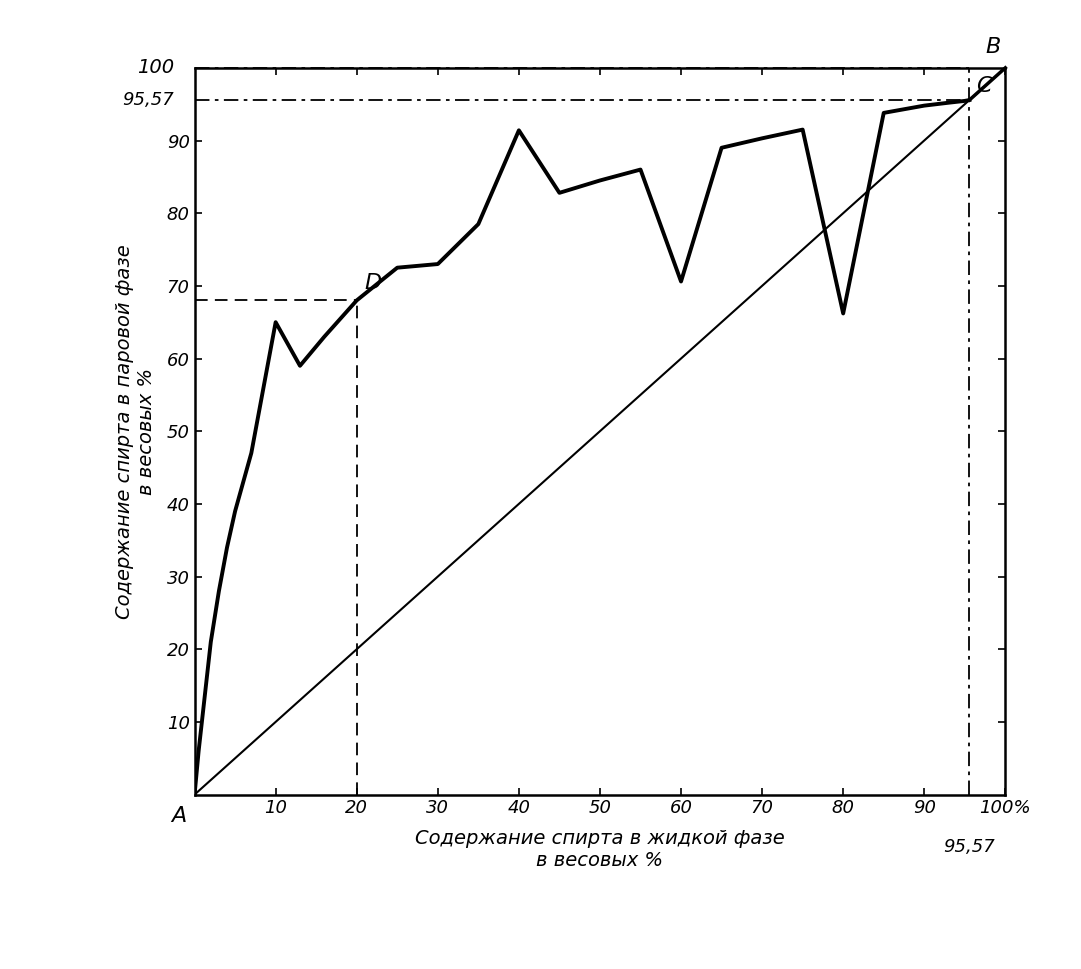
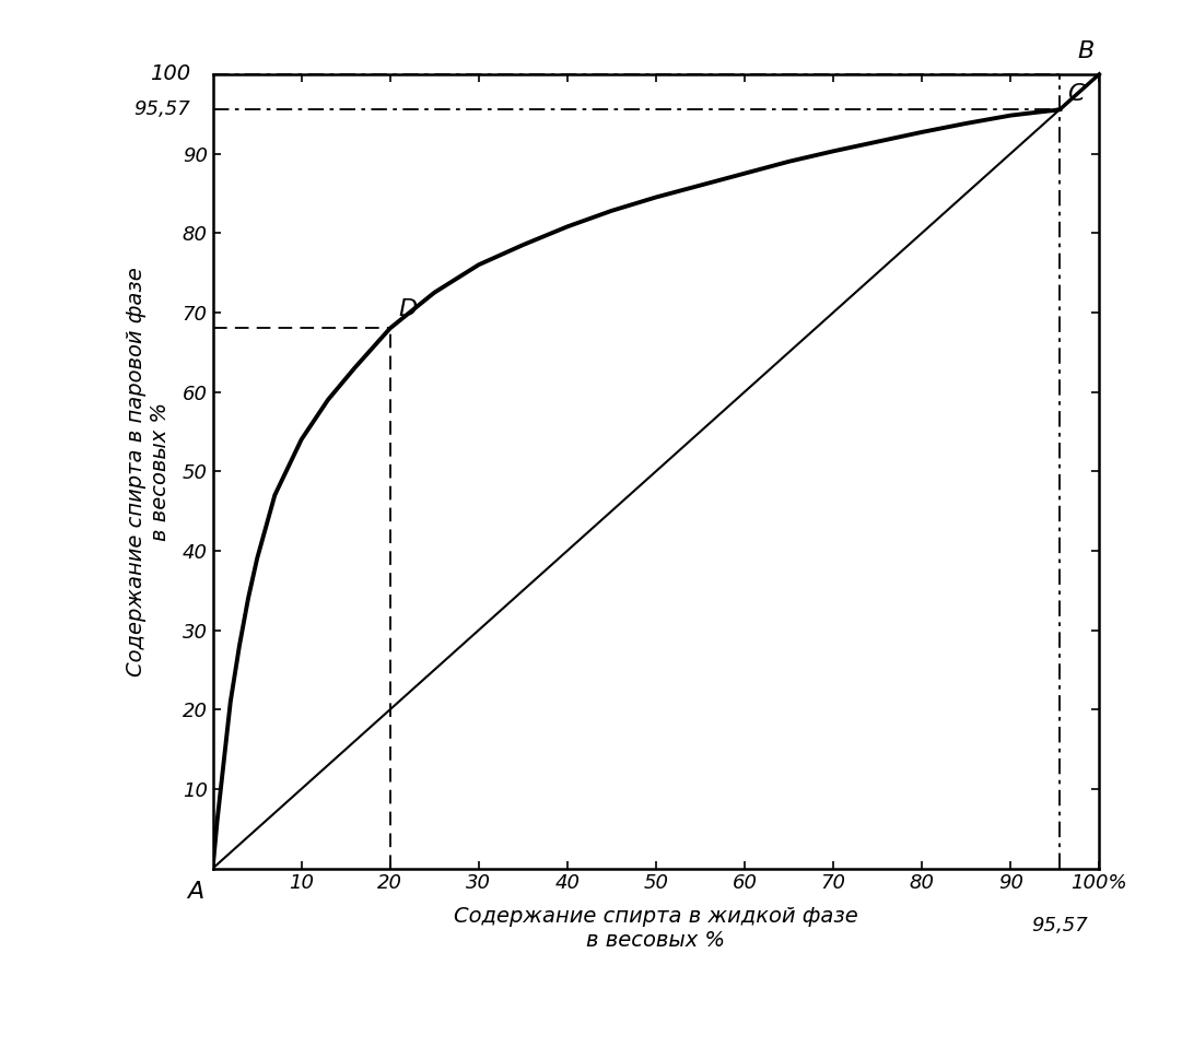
10: 65.0 -> 54.0
30: 73.0 -> 76.0
40: 91.4 -> 80.8
60: 70.6 -> 87.5
80: 66.2 -> 92.7
